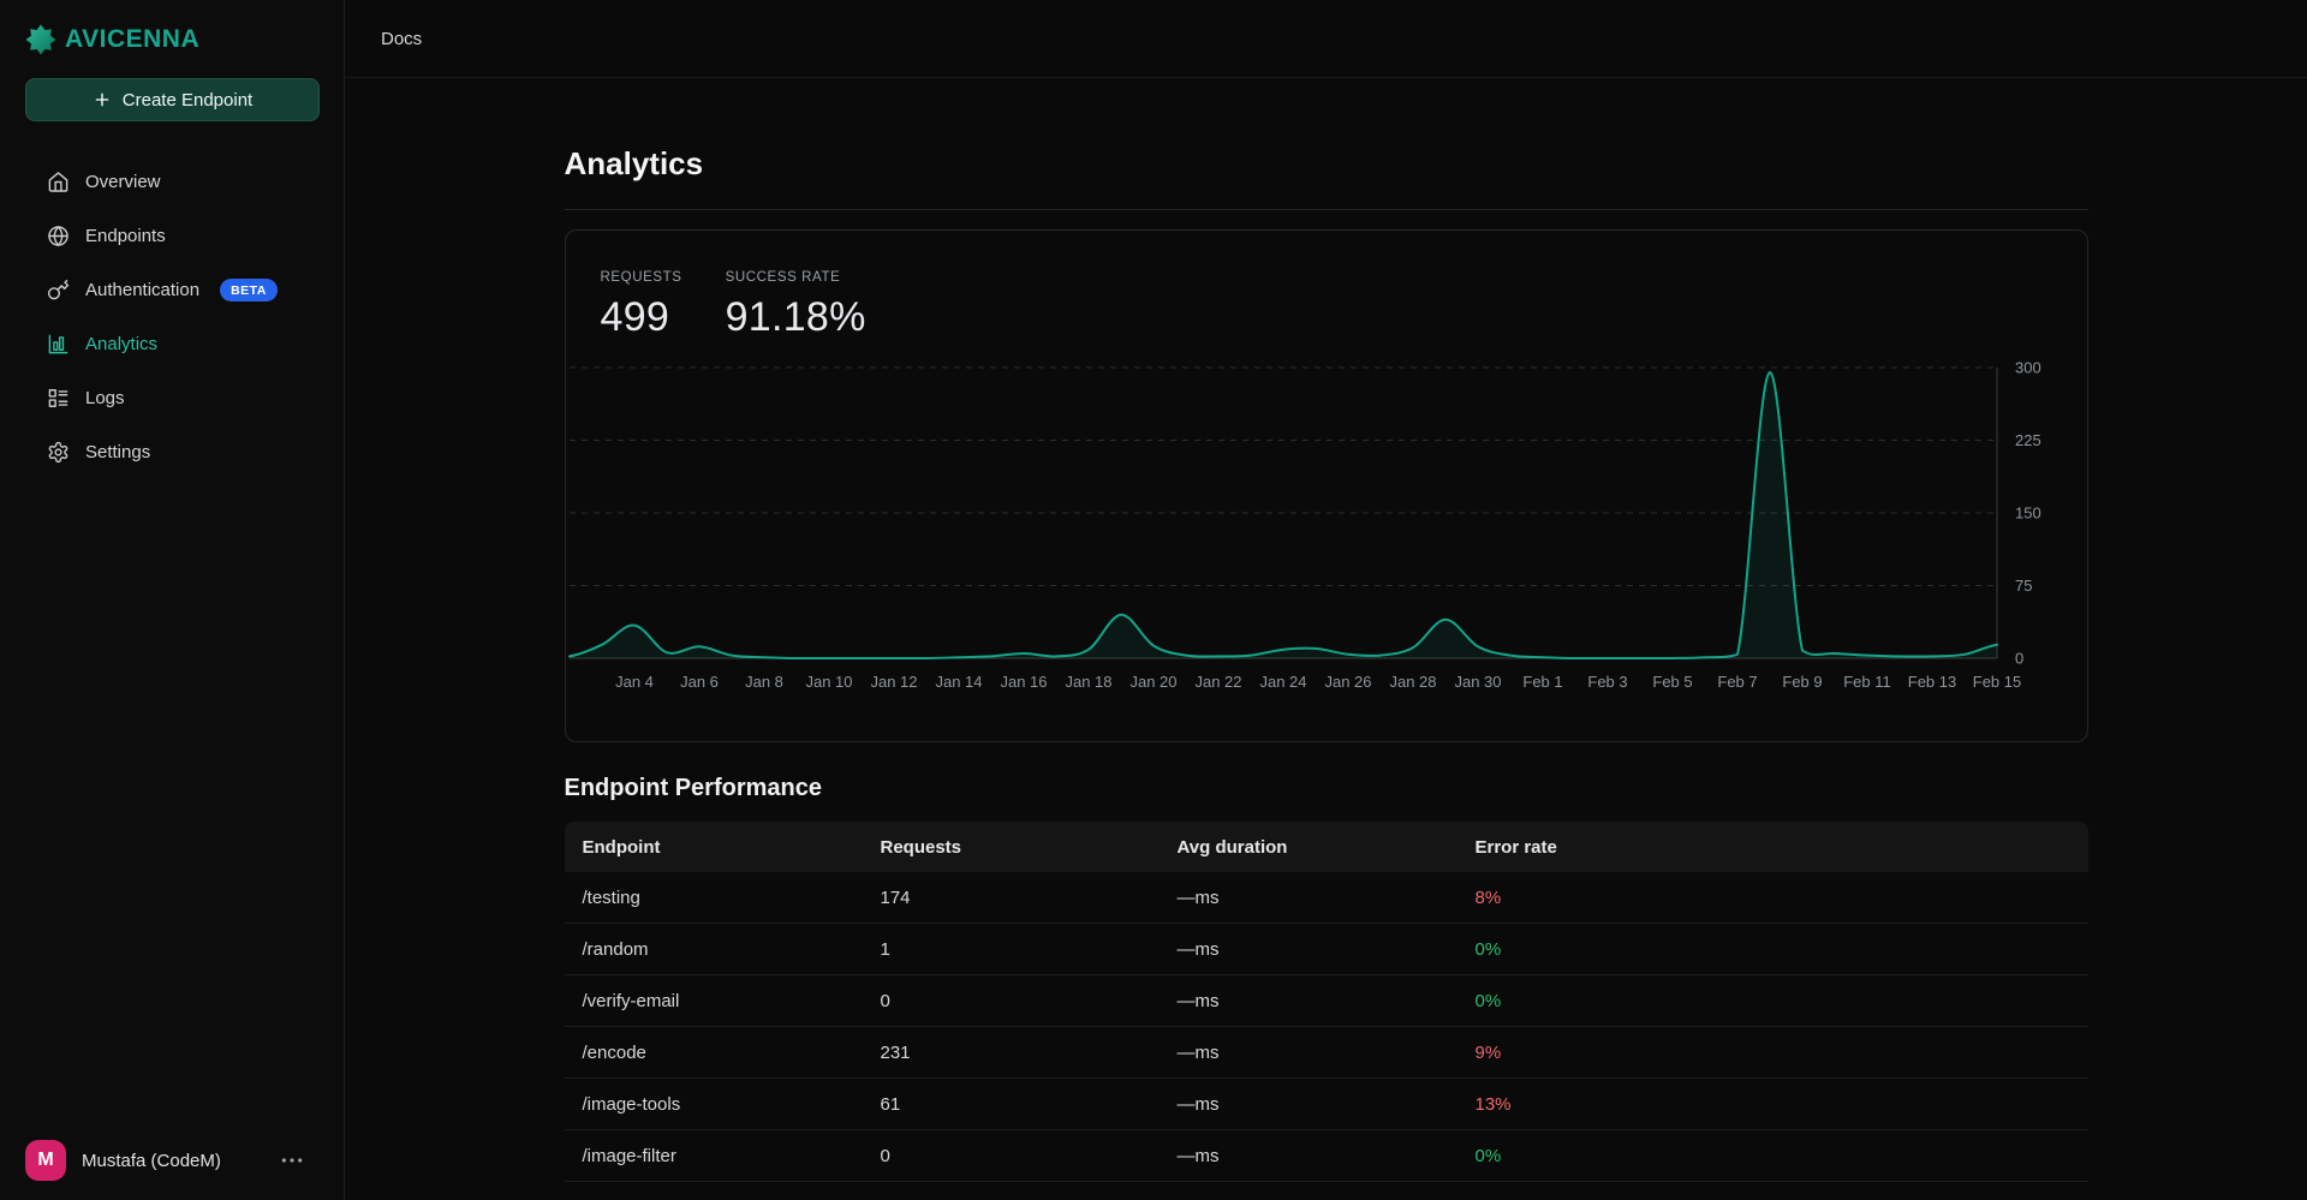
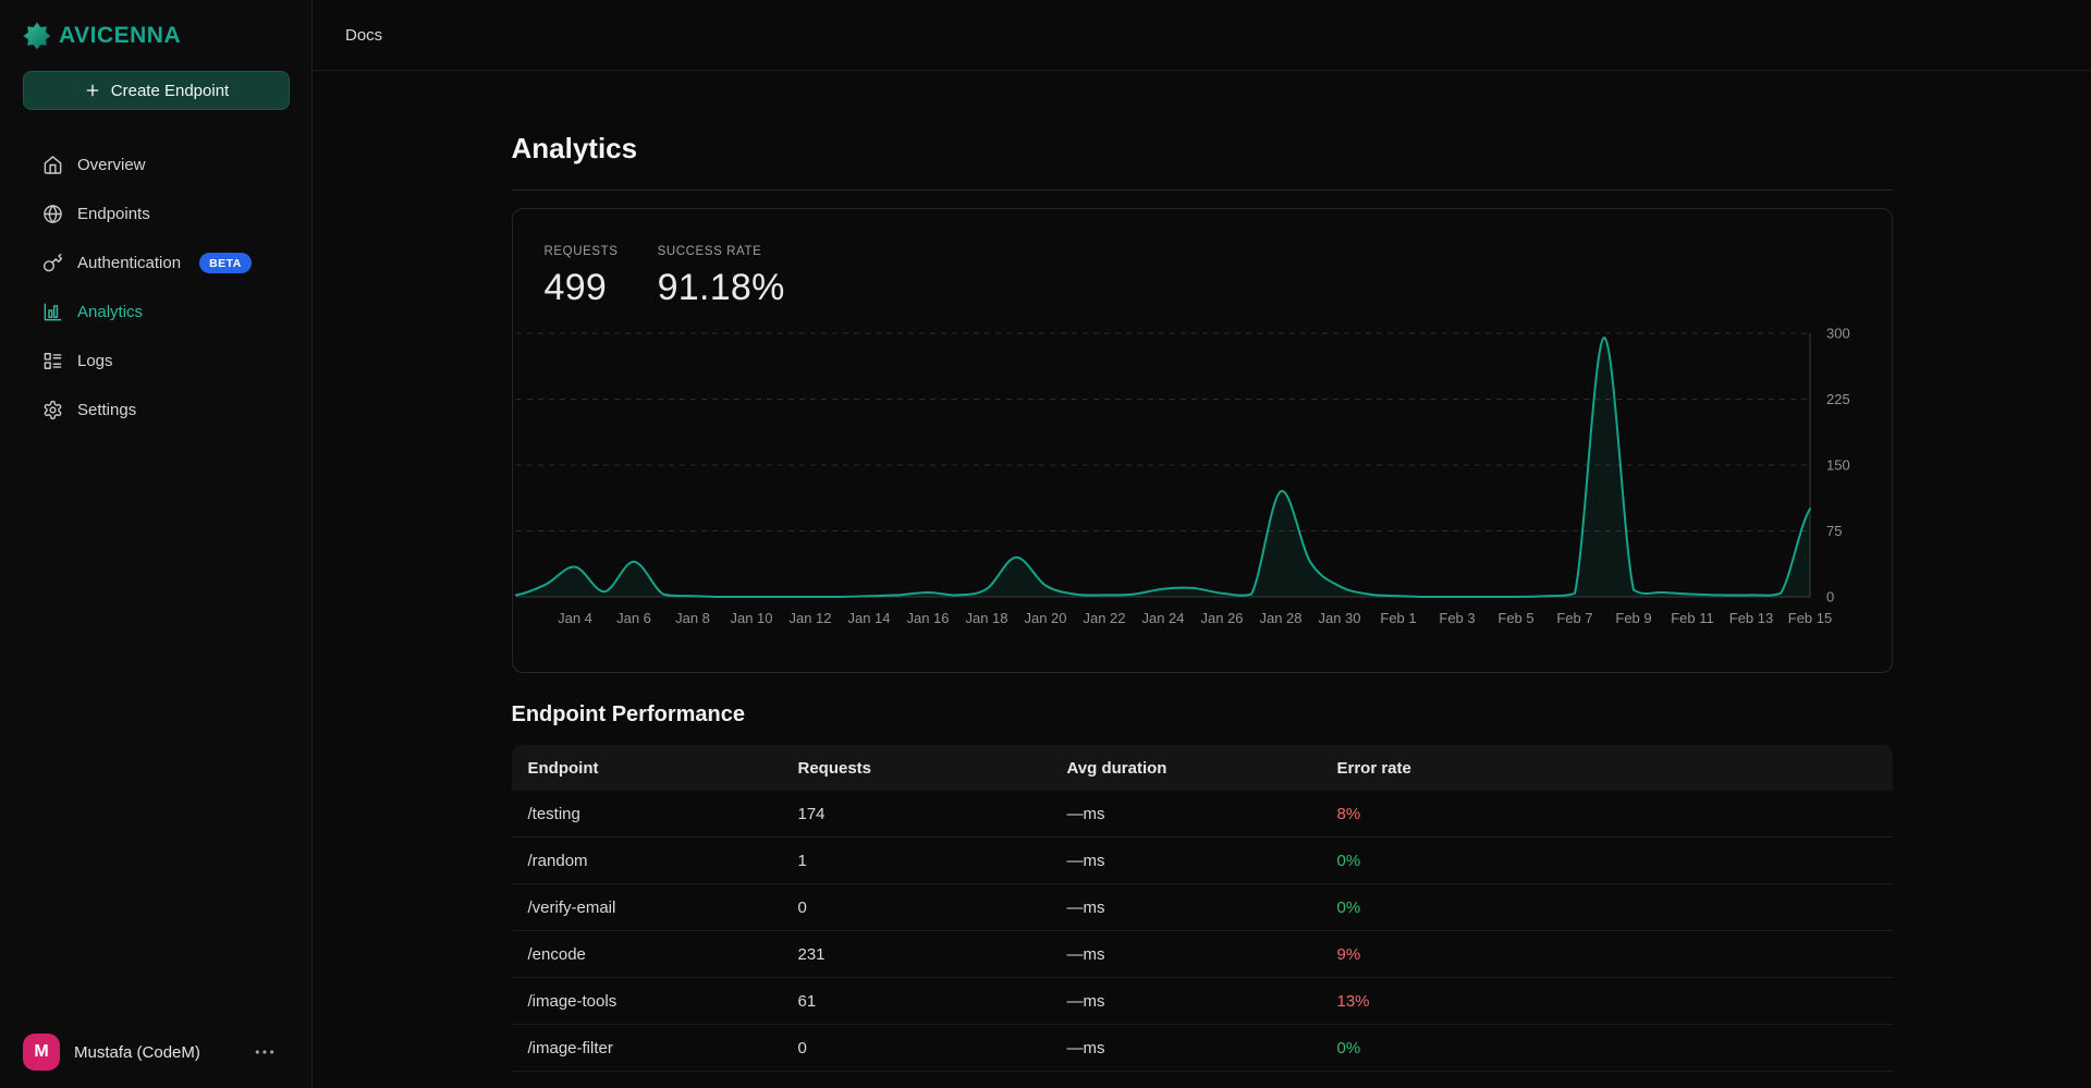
Jan 6: 10 -> 40
Jan 28: 10 -> 120
Feb 15: 10 -> 100
